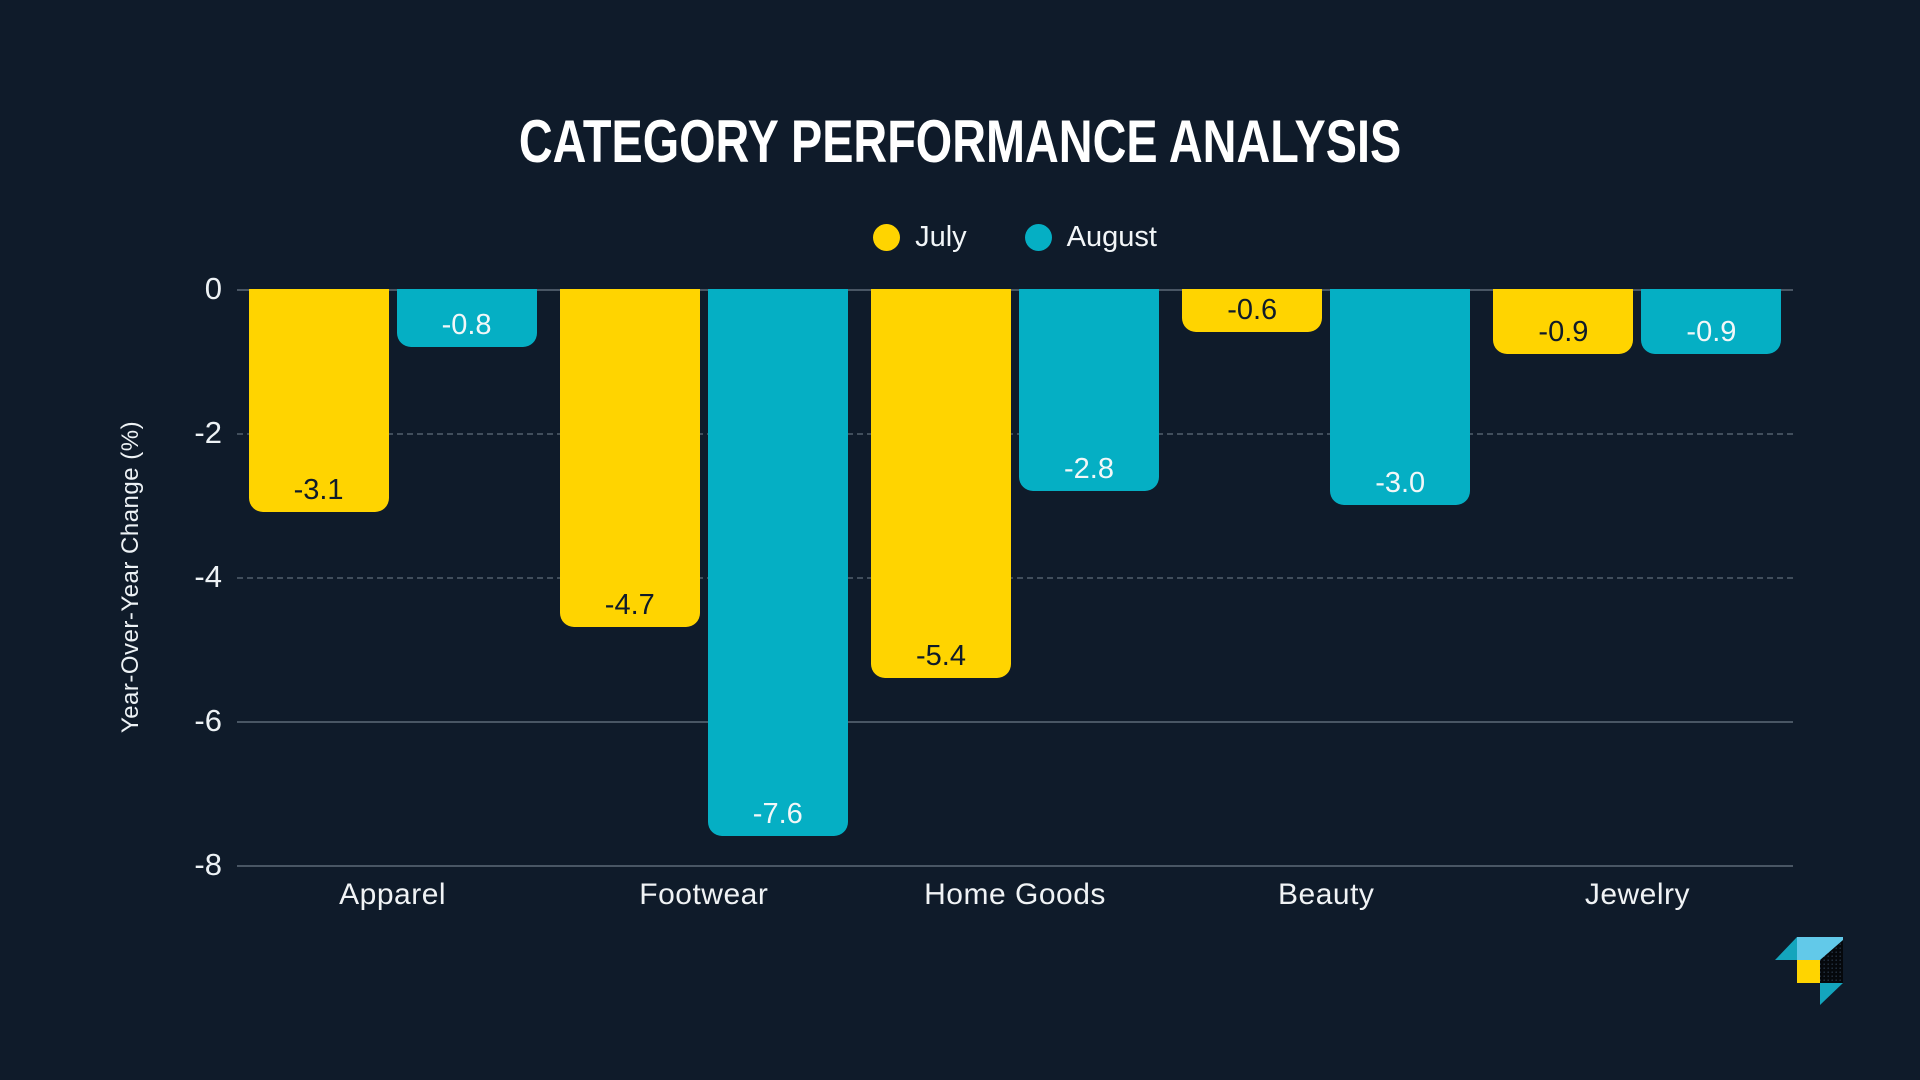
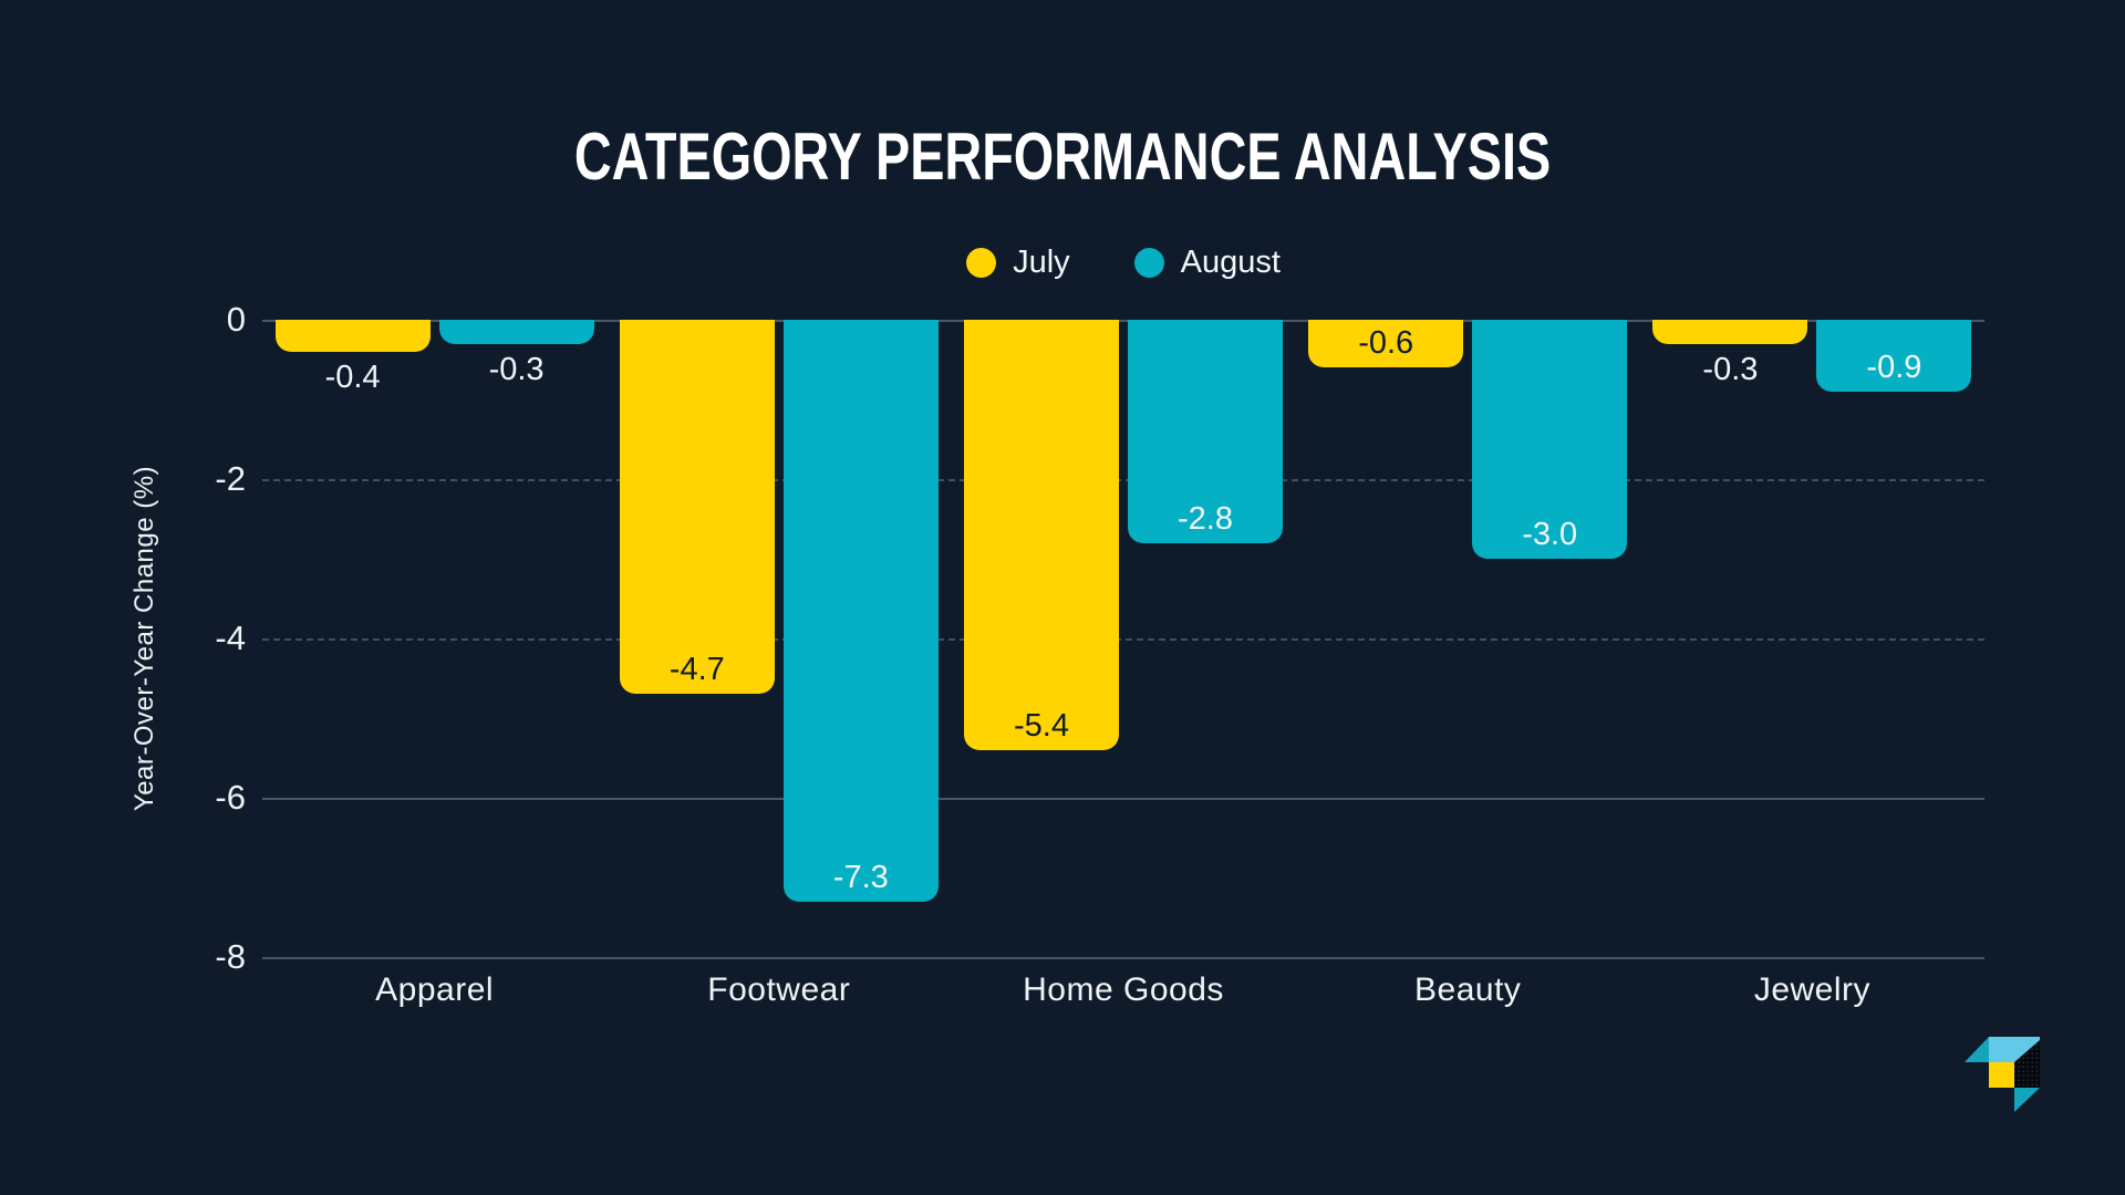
July/Apparel: -3.1 -> -0.4
August/Apparel: -0.8 -> -0.3
August/Footwear: -7.6 -> -7.3
July/Jewelry: -0.9 -> -0.3
